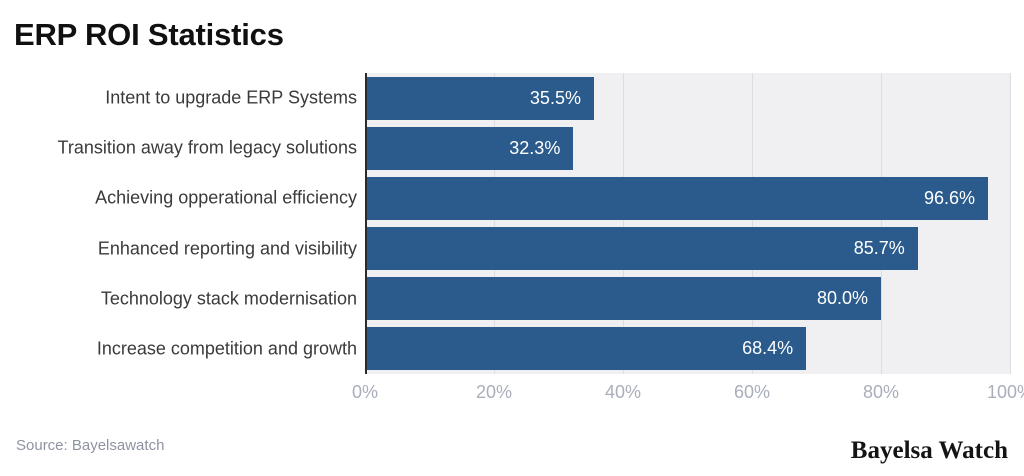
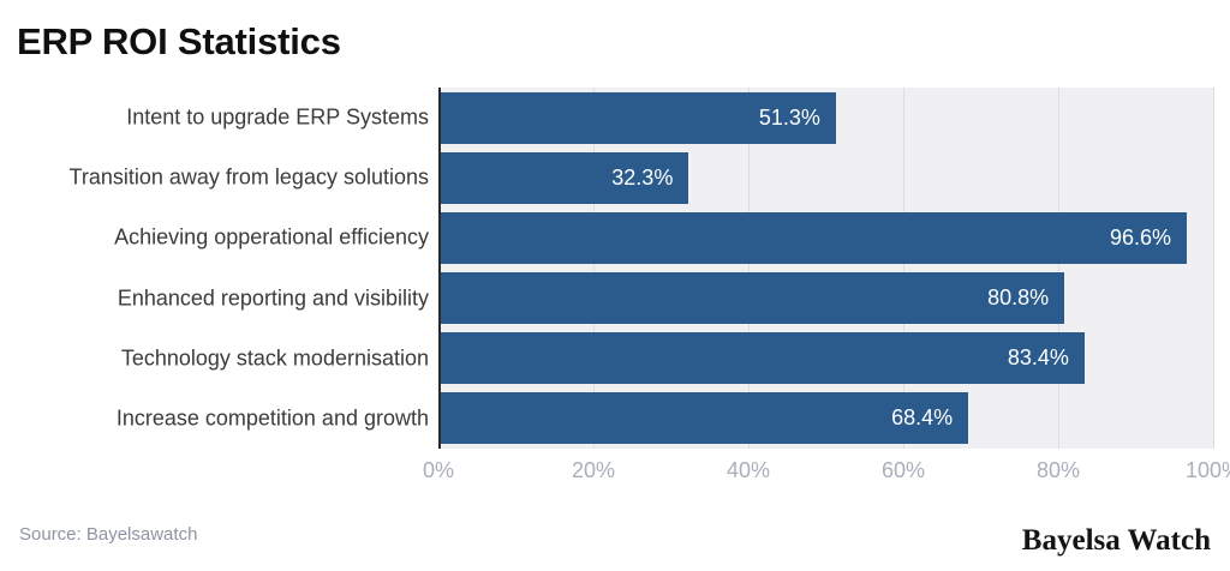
Intent to upgrade ERP Systems: 35.5% -> 51.3%
Enhanced reporting and visibility: 85.7% -> 80.8%
Technology stack modernisation: 80.0% -> 83.4%
